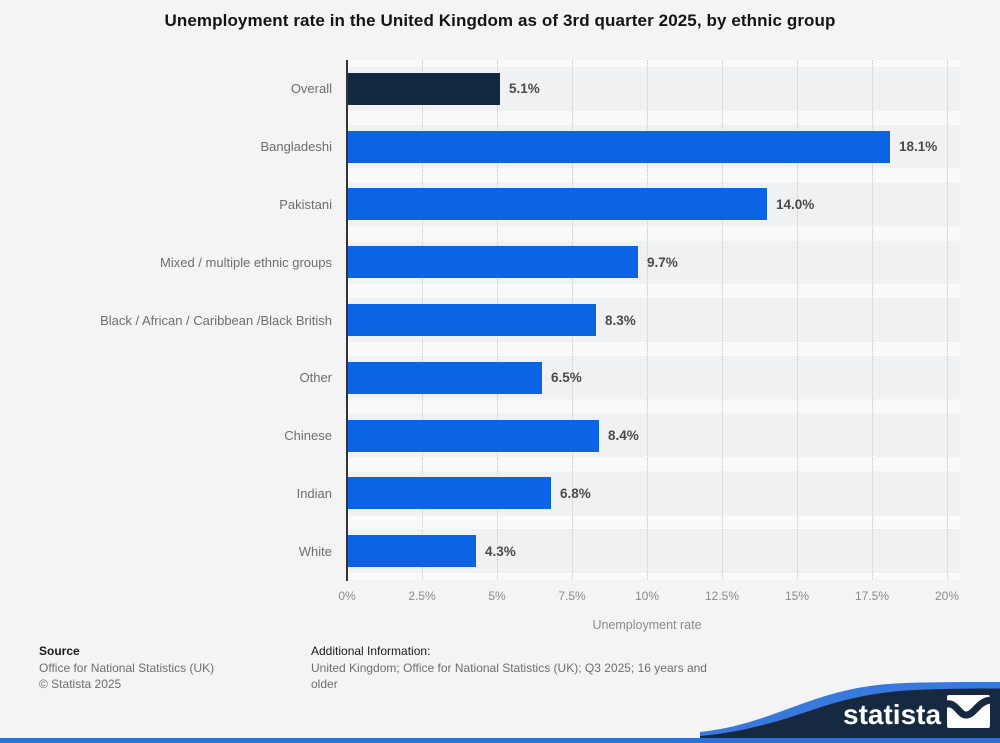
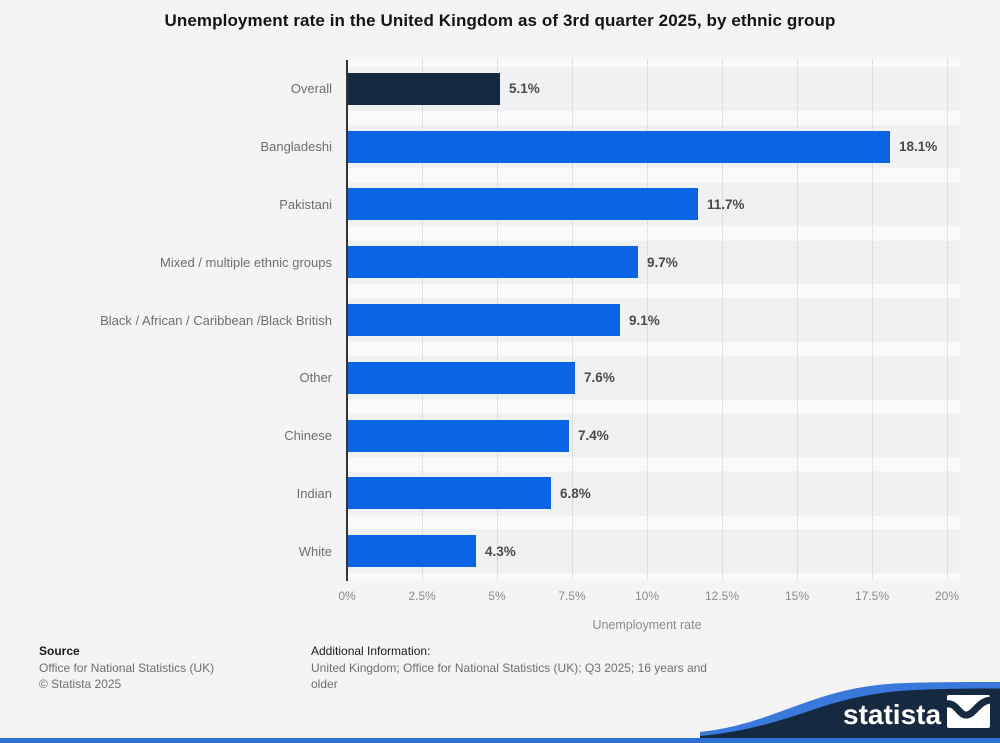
Pakistani: 14.0% -> 11.7%
Black / African / Caribbean /Black British: 8.3% -> 9.1%
Other: 6.5% -> 7.6%
Chinese: 8.4% -> 7.4%
